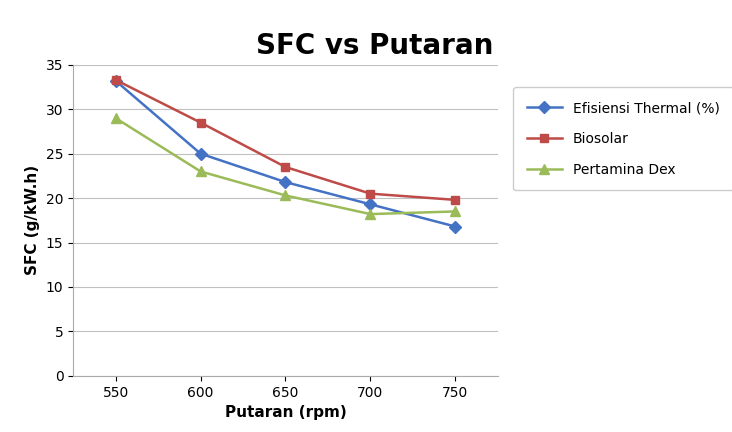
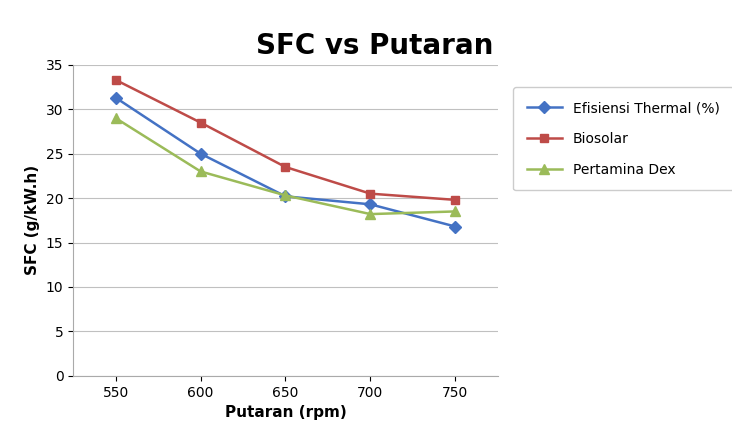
Efisiensi Thermal (%)/550: 33.2 -> 31.3
Efisiensi Thermal (%)/650: 21.8 -> 20.2
